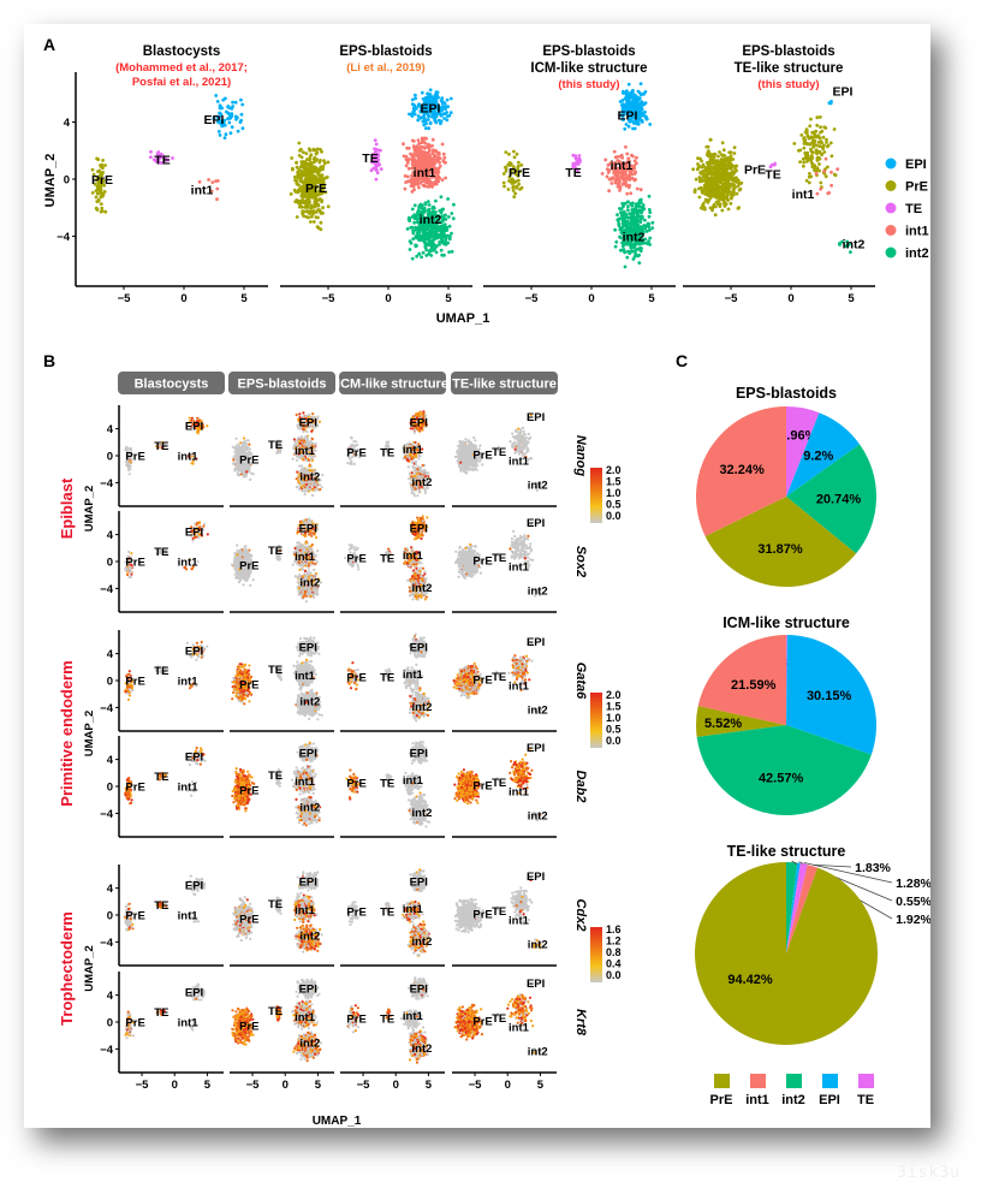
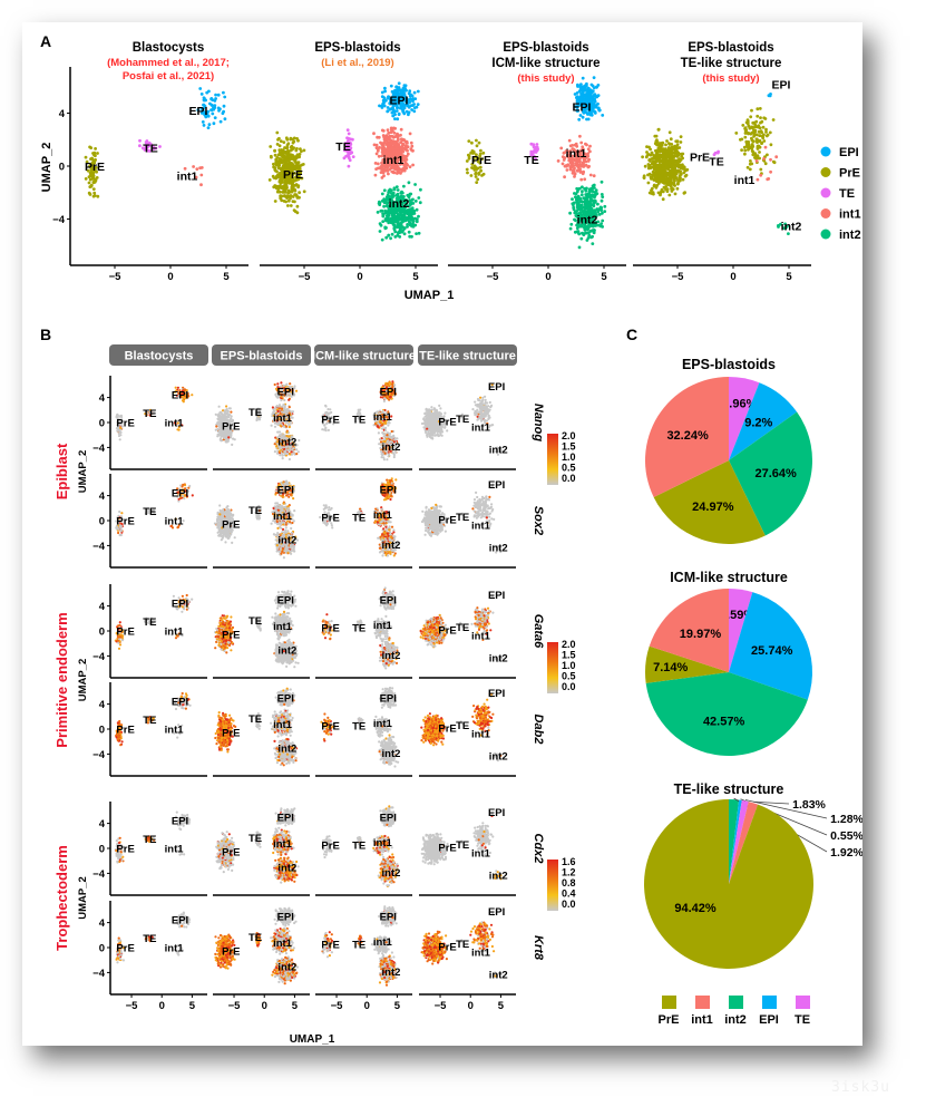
EPS-blastoids/int2: 20.74% -> 27.64%
EPS-blastoids/PrE: 31.87% -> 24.97%
ICM-like structure/TE: 0.18% -> 4.59%
ICM-like structure/EPI: 30.15% -> 25.74%
ICM-like structure/PrE: 5.52% -> 7.14%
ICM-like structure/int1: 21.59% -> 19.97%
